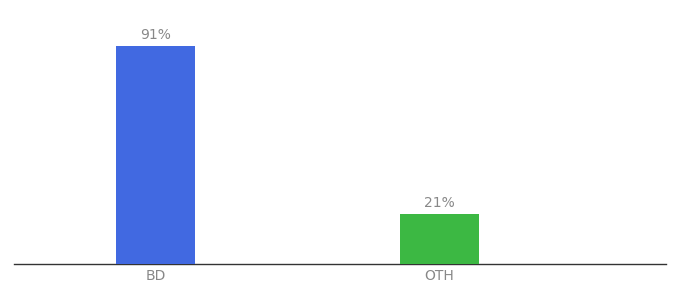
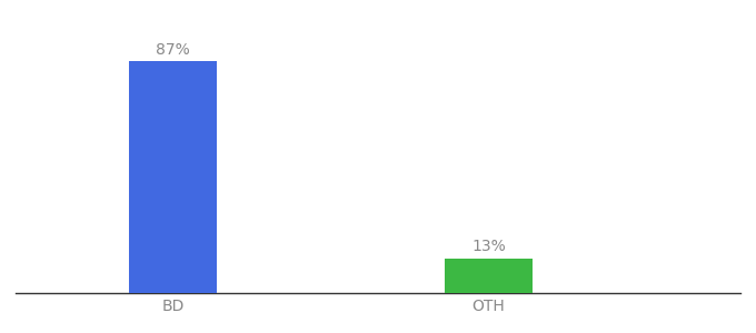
BD: 91% -> 87%
OTH: 21% -> 13%
